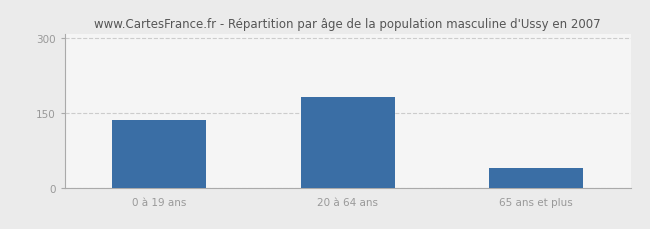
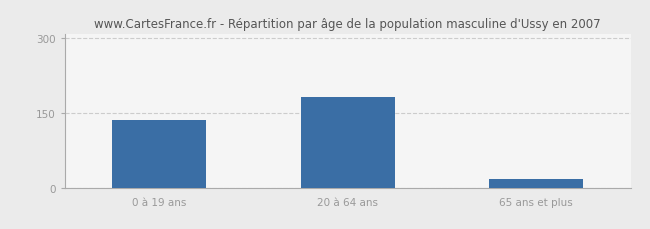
65 ans et plus: 40 -> 18
